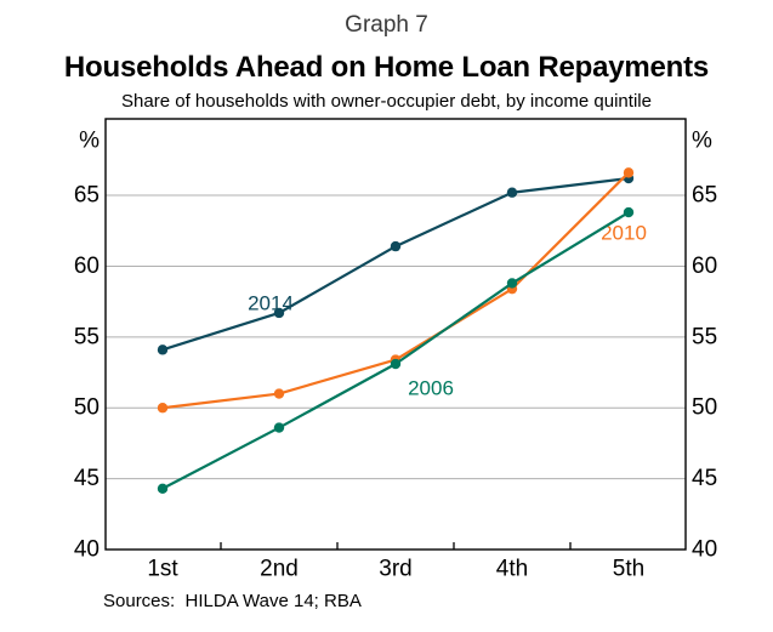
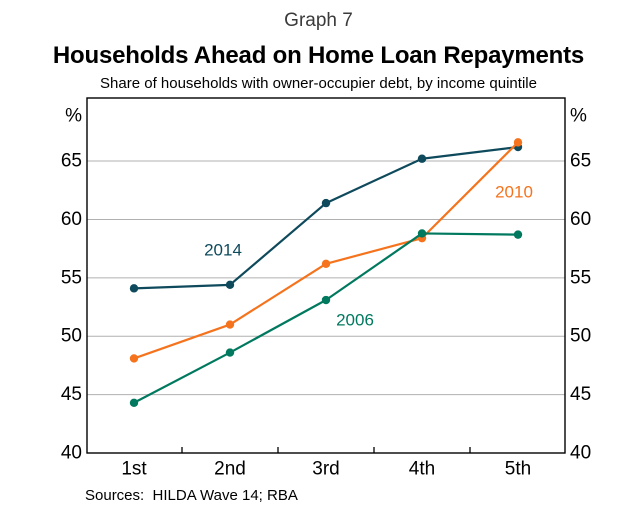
2010/1st: 50.0 -> 48.1
2014/2nd: 56.7 -> 54.4
2010/3rd: 53.4 -> 56.2
2006/5th: 63.8 -> 58.7
